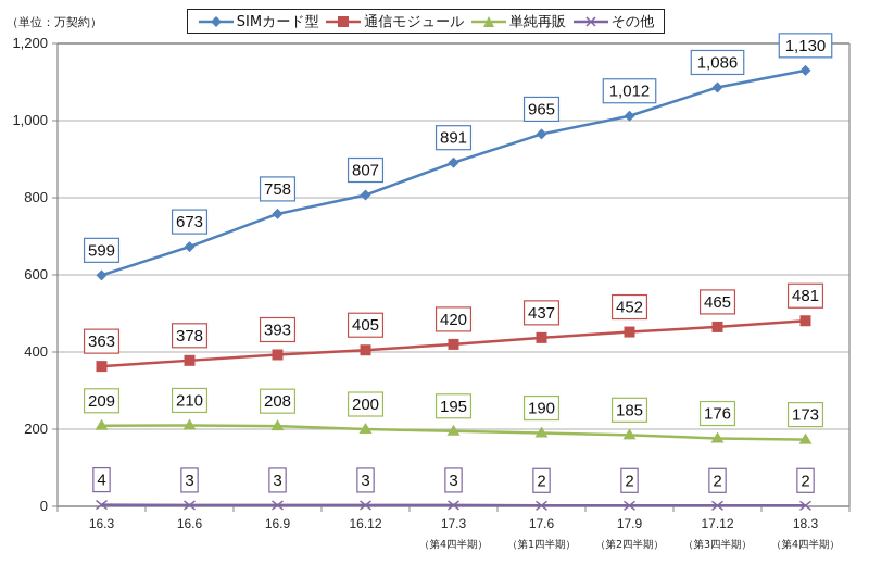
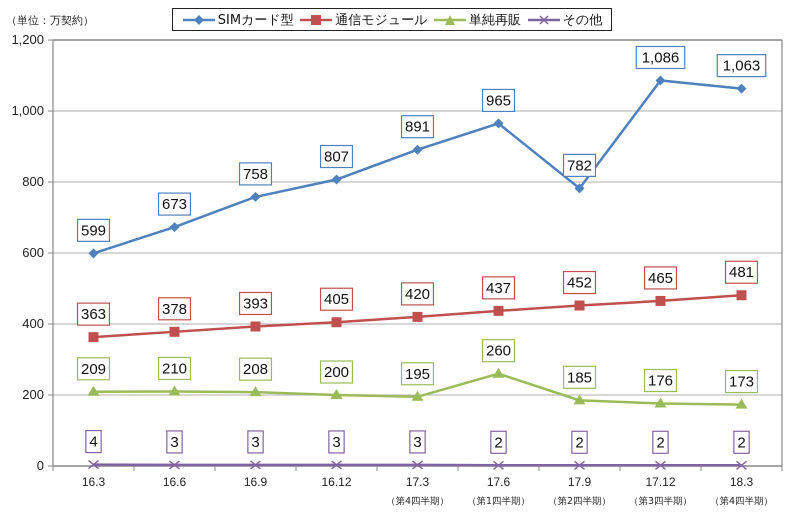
単純再販/17.6: 190 -> 260
SIMカード型/17.9: 1,012 -> 782
SIMカード型/18.3: 1,130 -> 1,063
